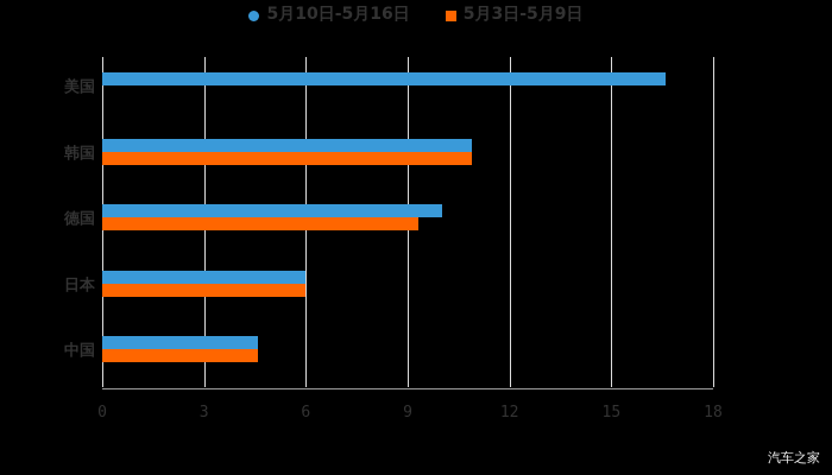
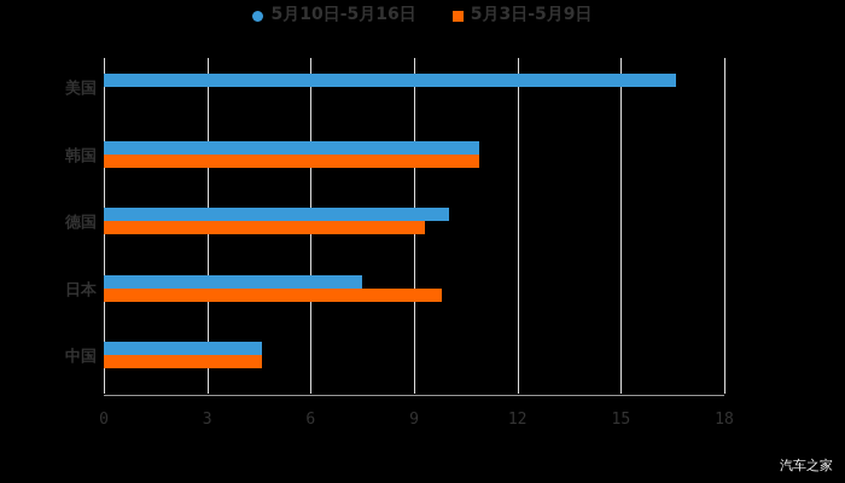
5月10日-5月16日/日本: 6.0 -> 7.5
5月3日-5月9日/日本: 6.0 -> 9.8
